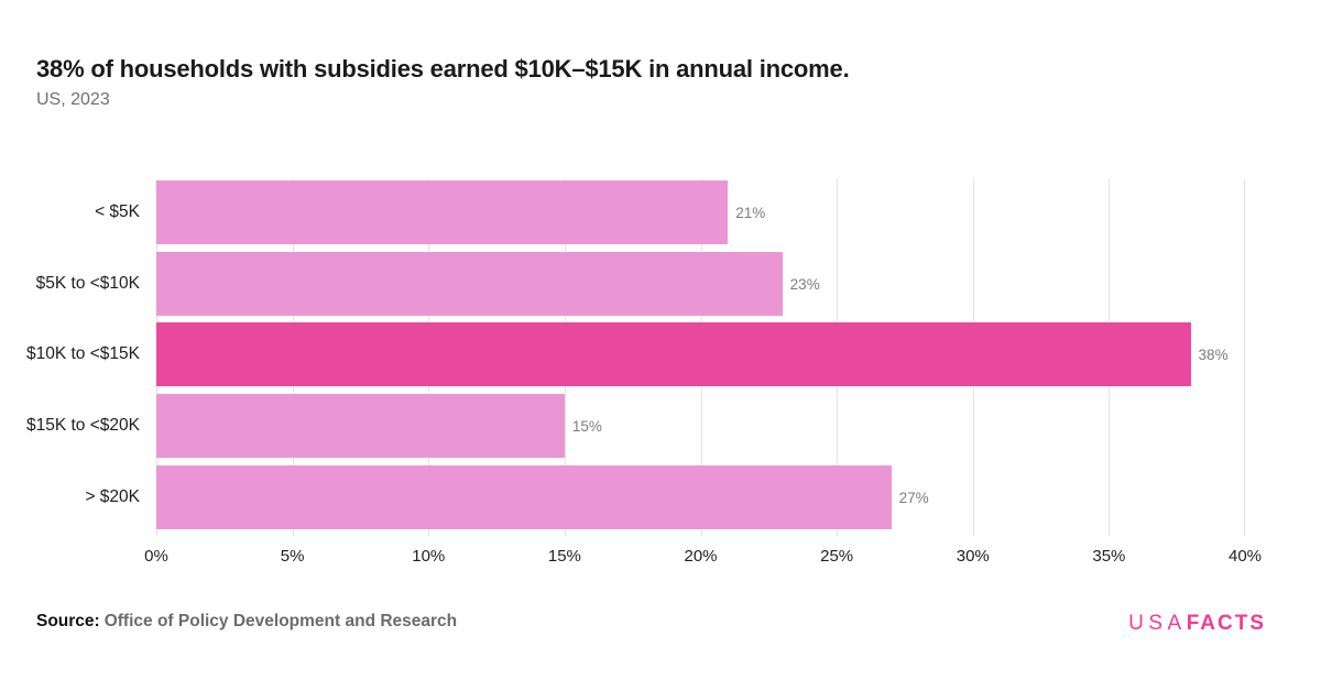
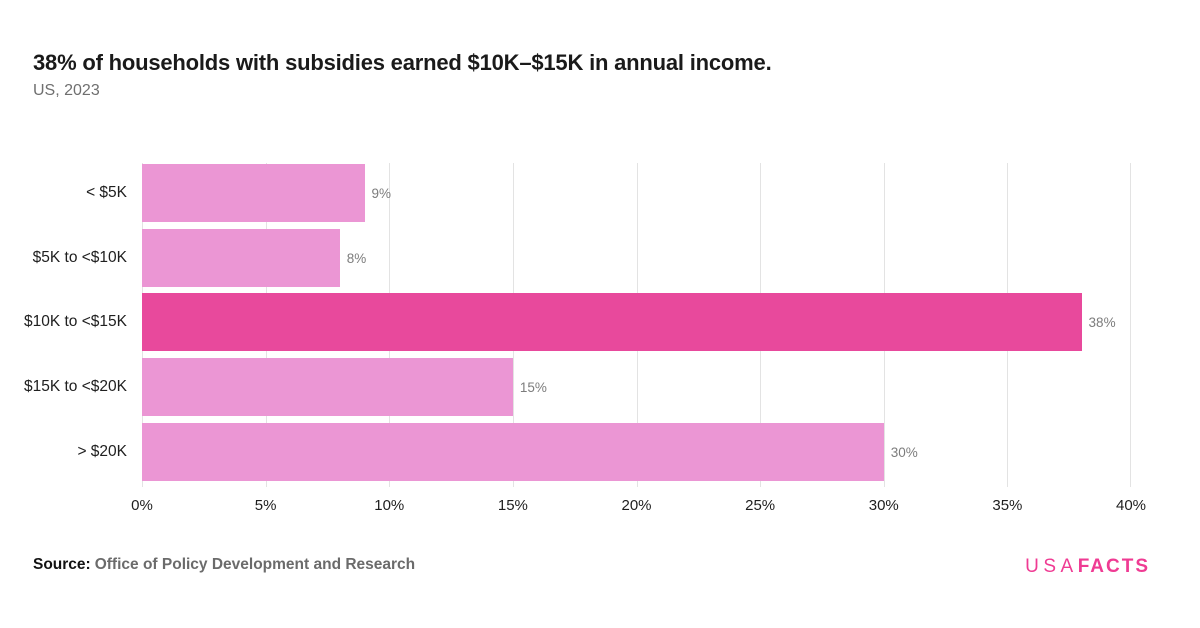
< $5K: 21% -> 9%
$5K to <$10K: 23% -> 8%
> $20K: 27% -> 30%
